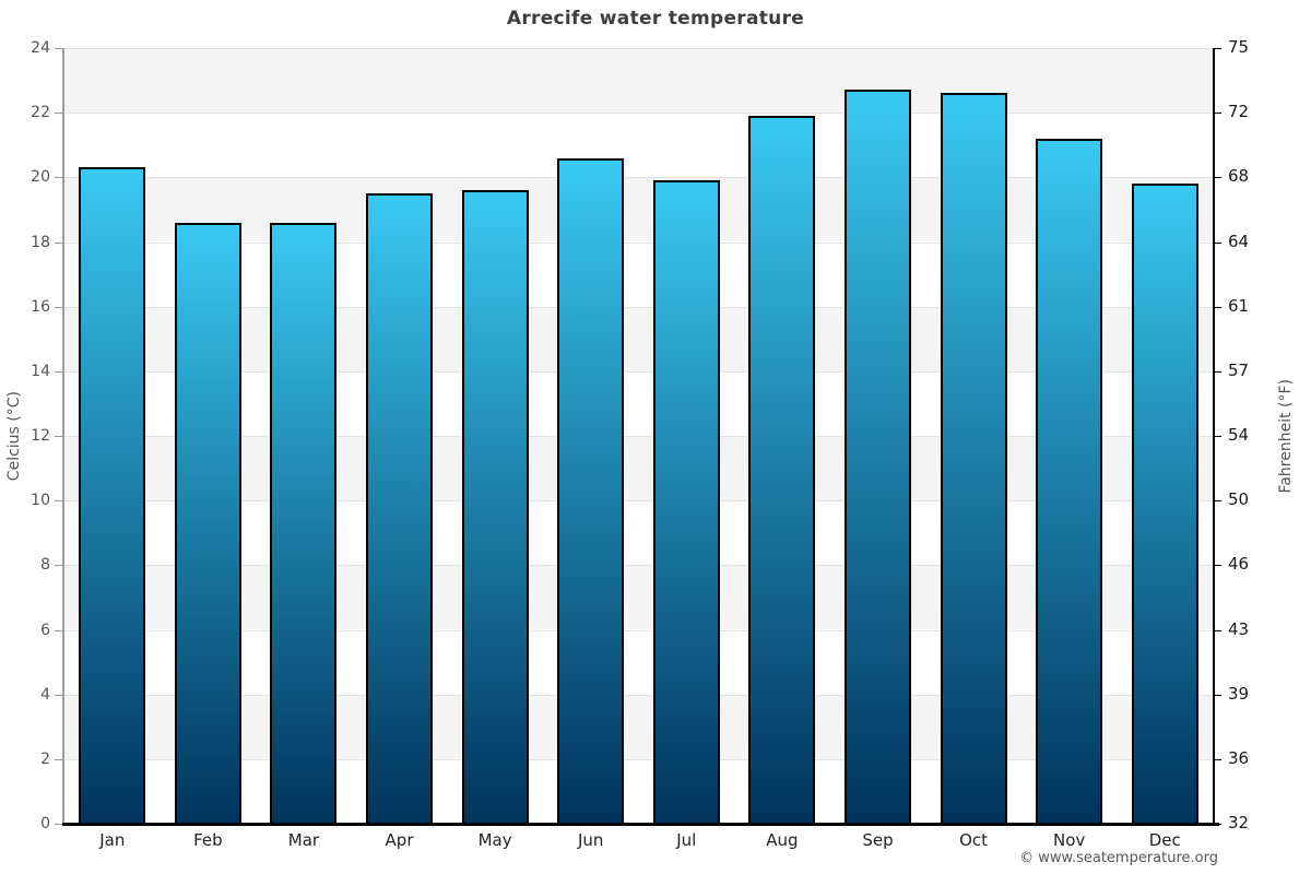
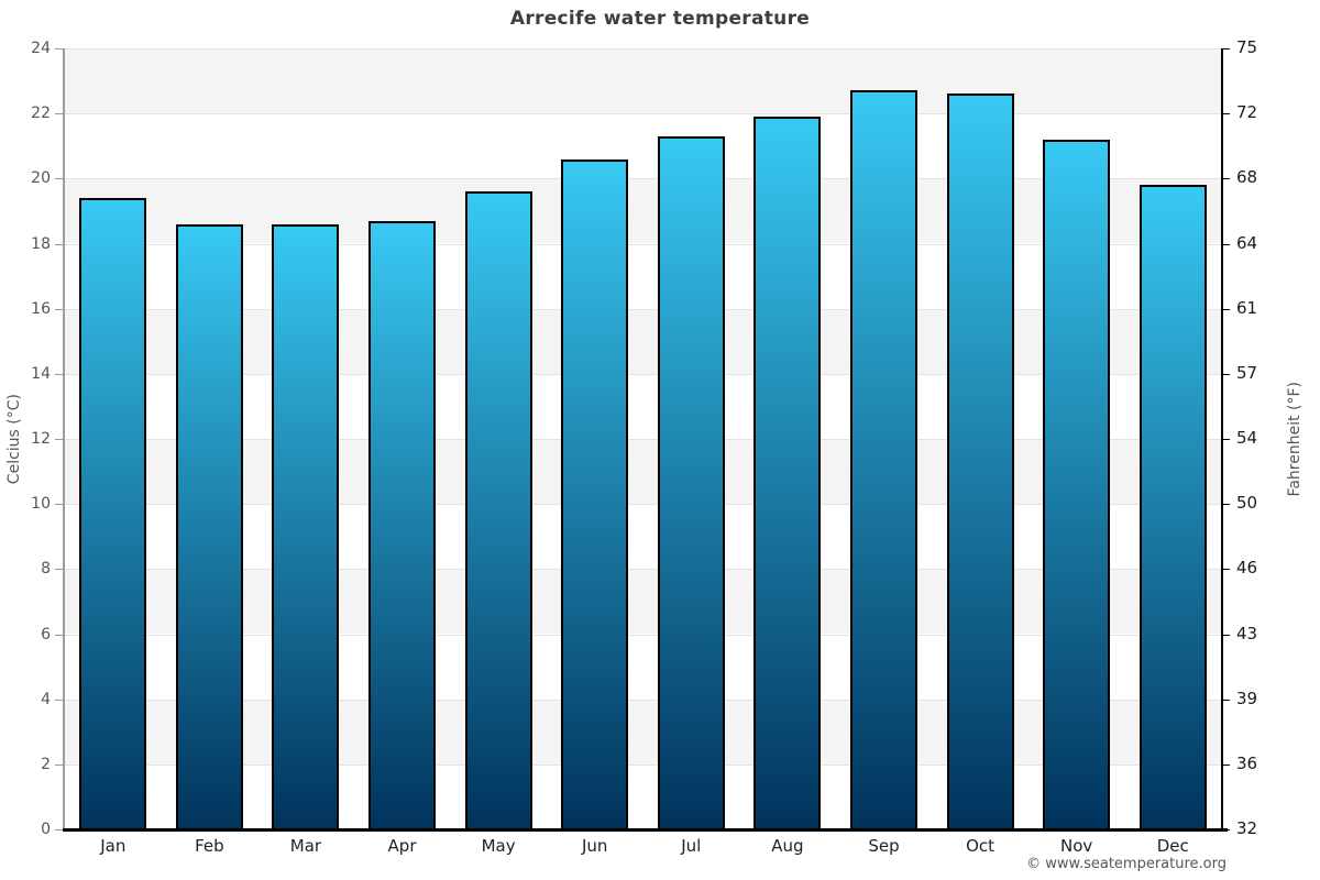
Jan: 20.3 -> 19.4
Apr: 19.5 -> 18.7
Jul: 19.9 -> 21.3
